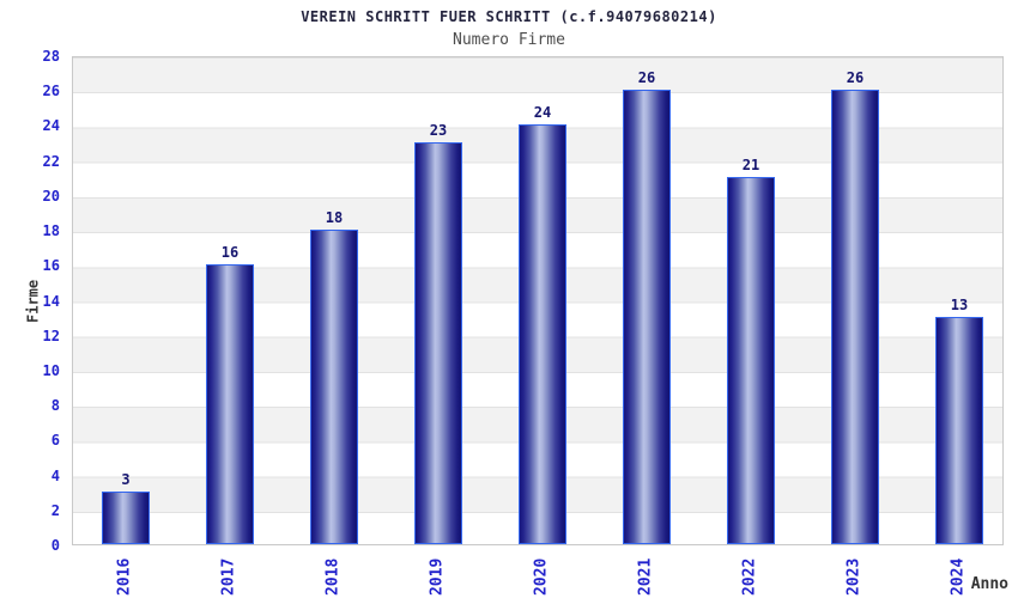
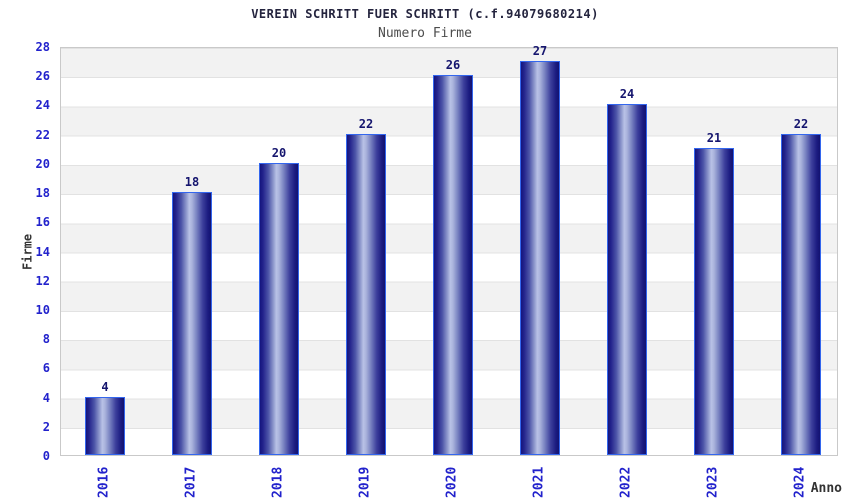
2016: 3 -> 4
2017: 16 -> 18
2018: 18 -> 20
2019: 23 -> 22
2020: 24 -> 26
2021: 26 -> 27
2022: 21 -> 24
2023: 26 -> 21
2024: 13 -> 22
